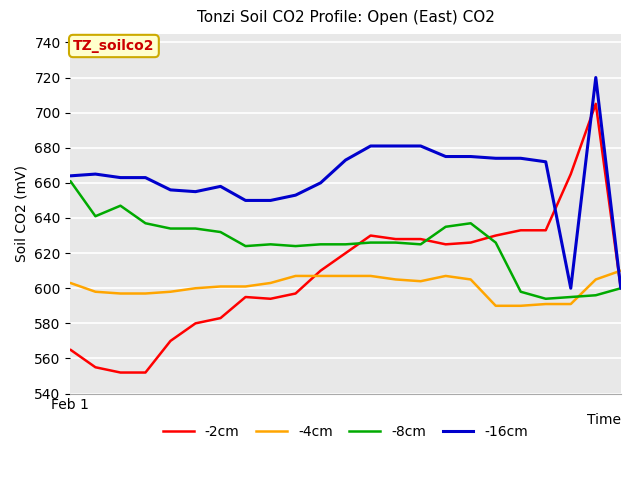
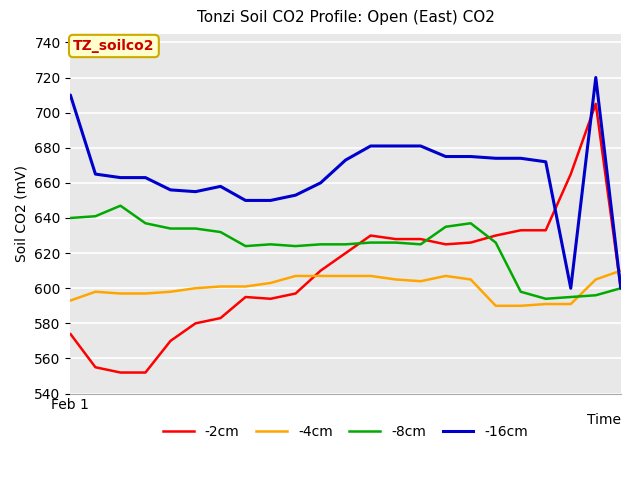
-2cm/Feb 1: 565 -> 574
-4cm/Feb 1: 603 -> 593
-8cm/Feb 1: 661 -> 640
-16cm/Feb 1: 664 -> 710
